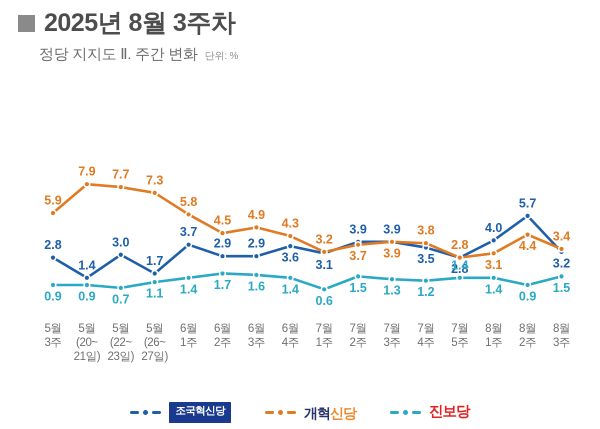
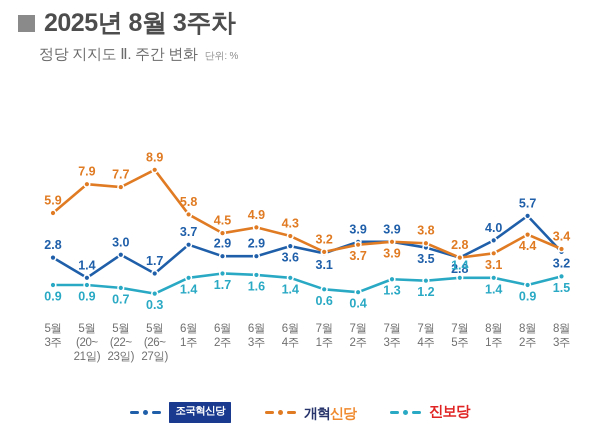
개혁신당/5월 (26~27일): 7.3 -> 8.9
진보당/5월 (26~27일): 1.1 -> 0.3
진보당/7월 2주: 1.5 -> 0.4
